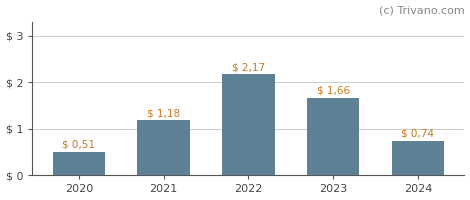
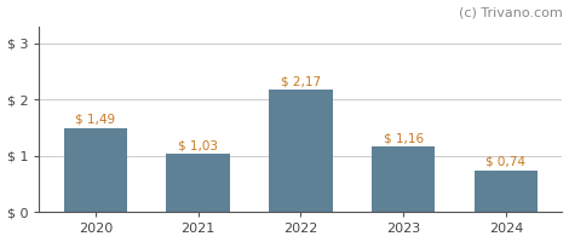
2020: 0,51 -> 1,49
2021: 1,18 -> 1,03
2023: 1,66 -> 1,16
